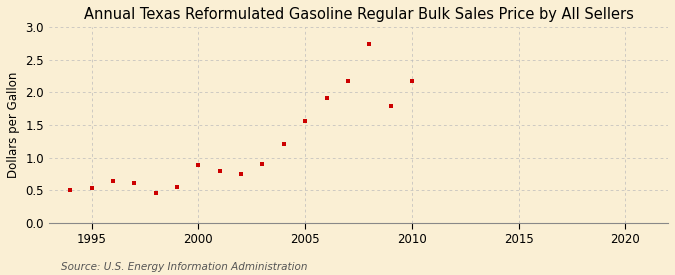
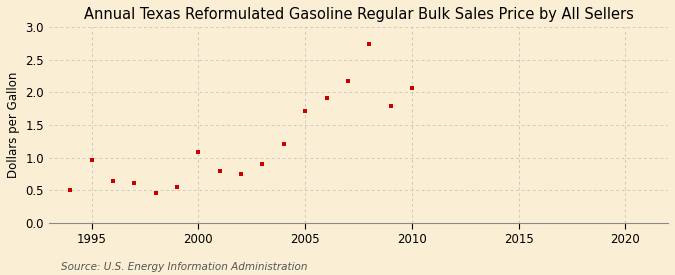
1995: 0.53 -> 0.96
2000: 0.88 -> 1.08
2005: 1.56 -> 1.72
2010: 2.17 -> 2.06
